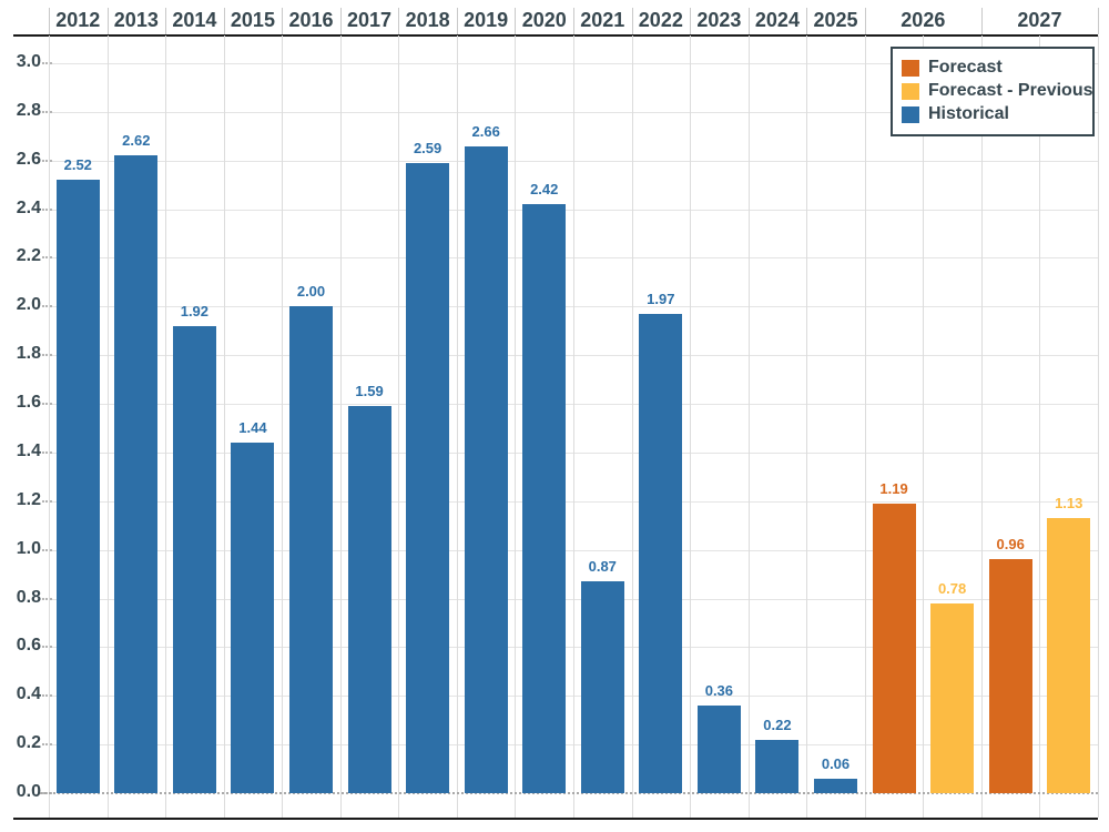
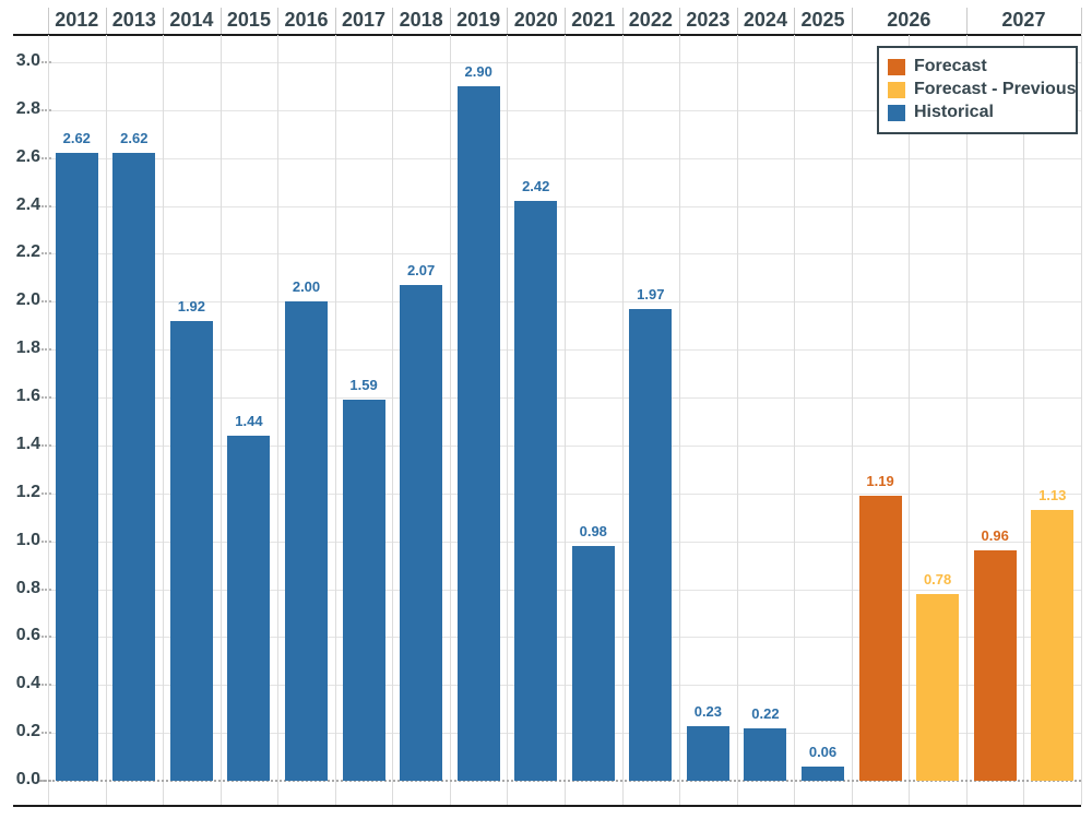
Historical/2012: 2.52 -> 2.62
Historical/2018: 2.59 -> 2.07
Historical/2019: 2.66 -> 2.90
Historical/2021: 0.87 -> 0.98
Historical/2023: 0.36 -> 0.23
